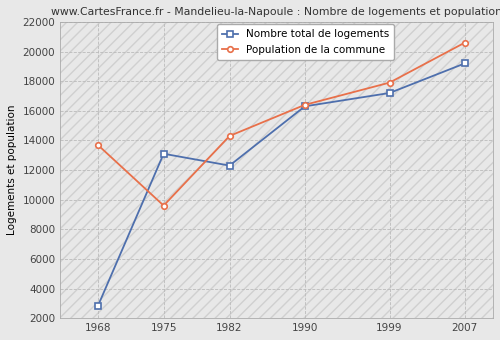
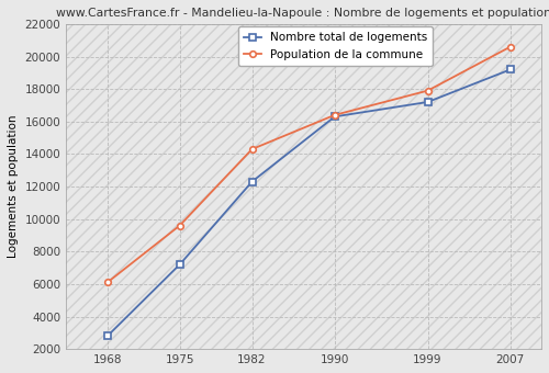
Population de la commune/1968: 13700 -> 6100
Nombre total de logements/1975: 13100 -> 7200
